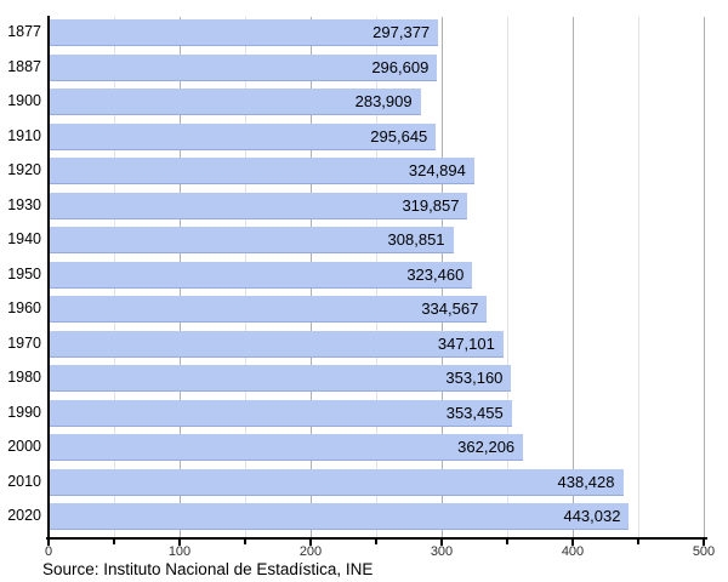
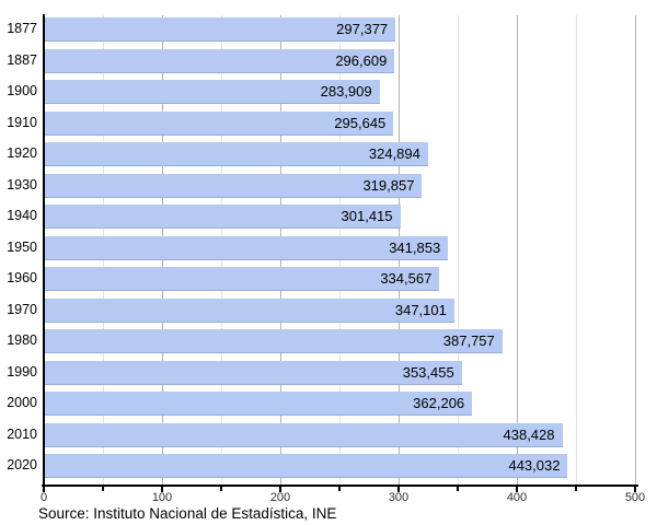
1940: 308,851 -> 301,415
1950: 323,460 -> 341,853
1980: 353,160 -> 387,757
